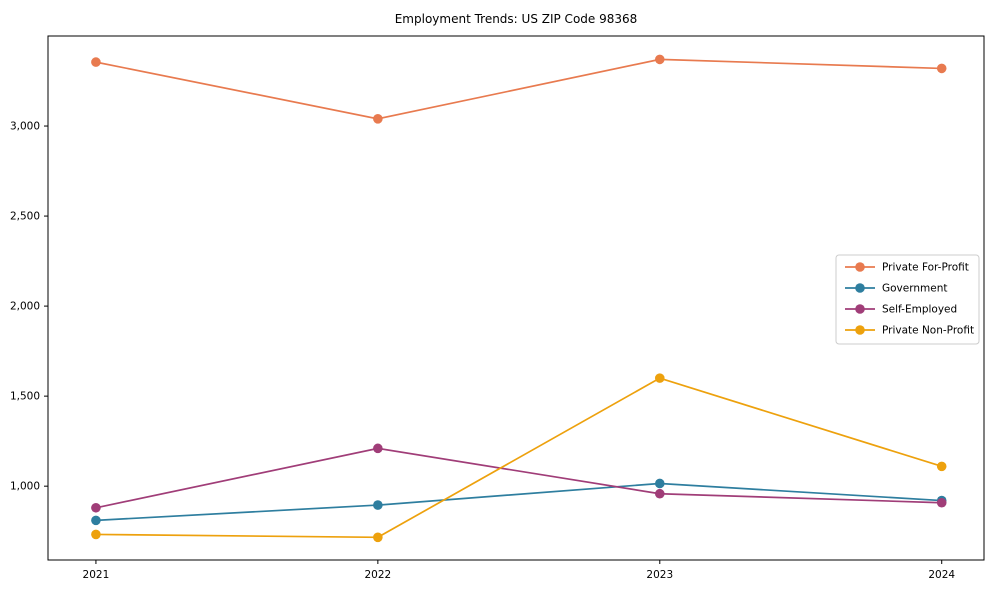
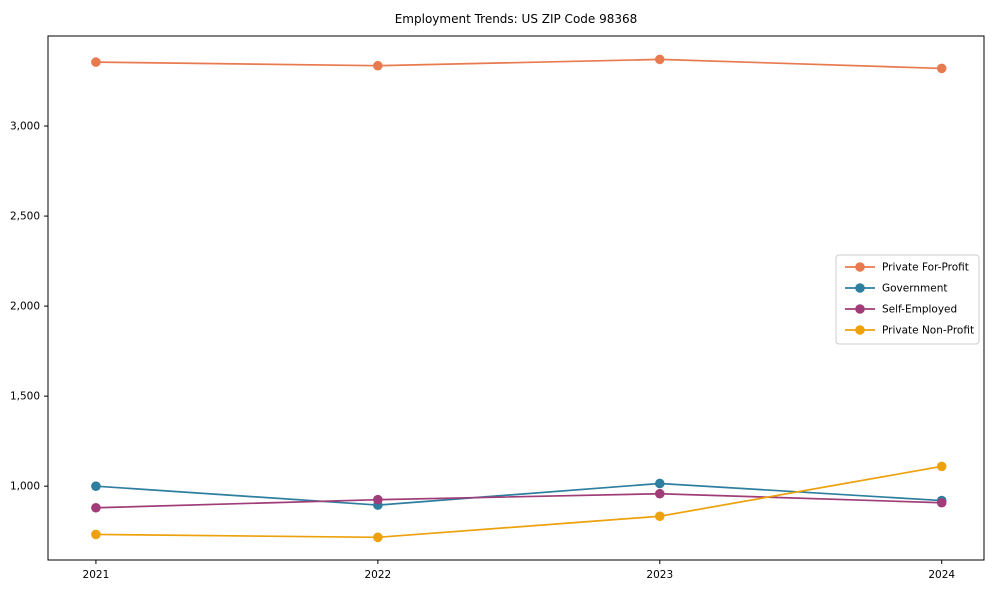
Government/2021: 810 -> 1000
Private For-Profit/2022: 3040 -> 3340
Self-Employed/2022: 1210 -> 920
Private Non-Profit/2023: 1600 -> 830
